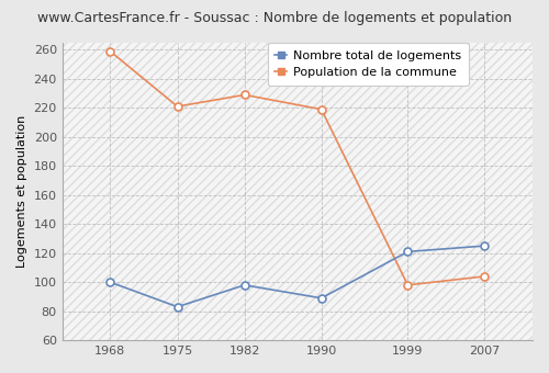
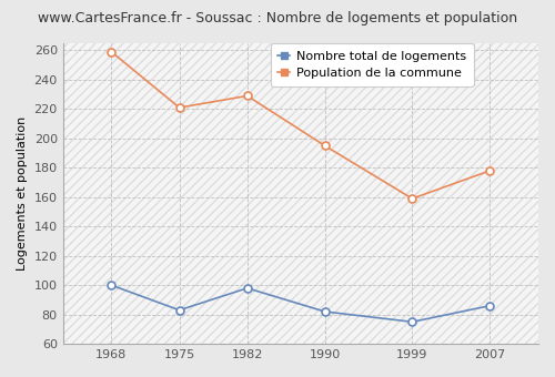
Nombre total de logements/1990: 89 -> 82
Population de la commune/1990: 219 -> 195
Nombre total de logements/1999: 121 -> 75
Population de la commune/1999: 98 -> 159
Nombre total de logements/2007: 125 -> 86
Population de la commune/2007: 104 -> 178
